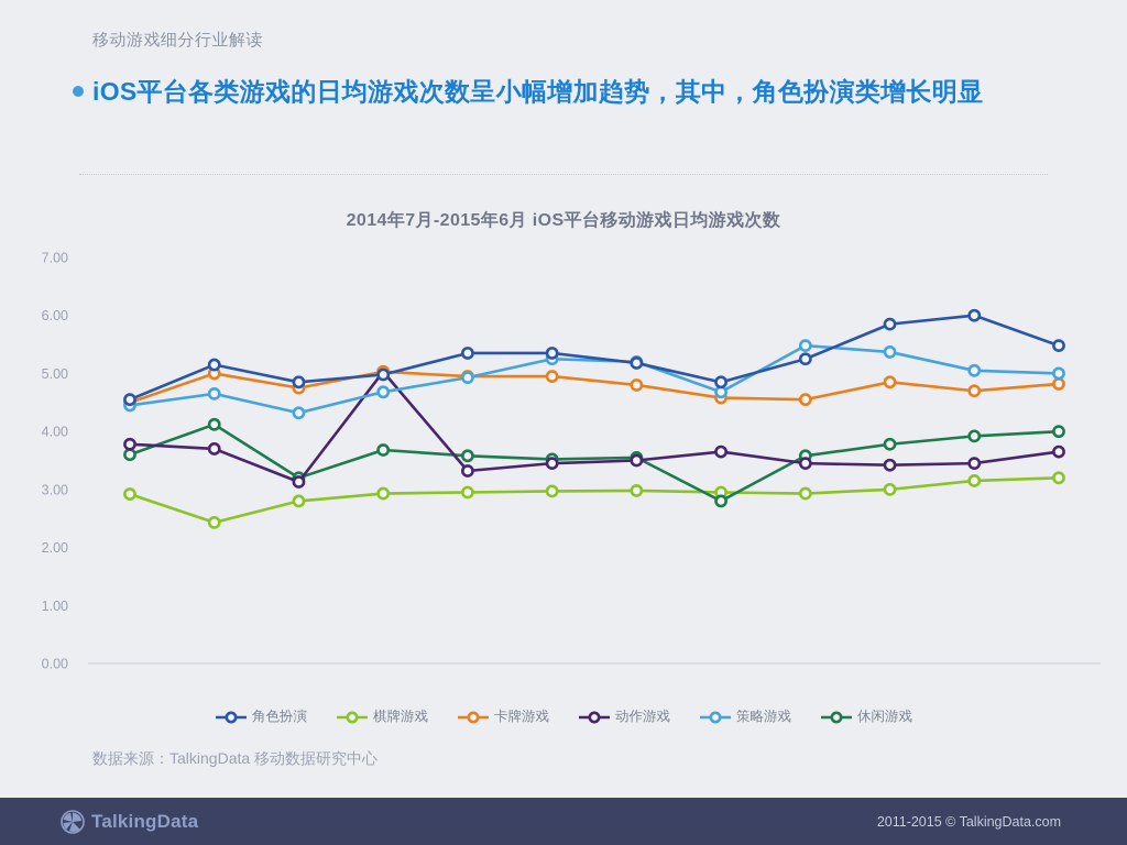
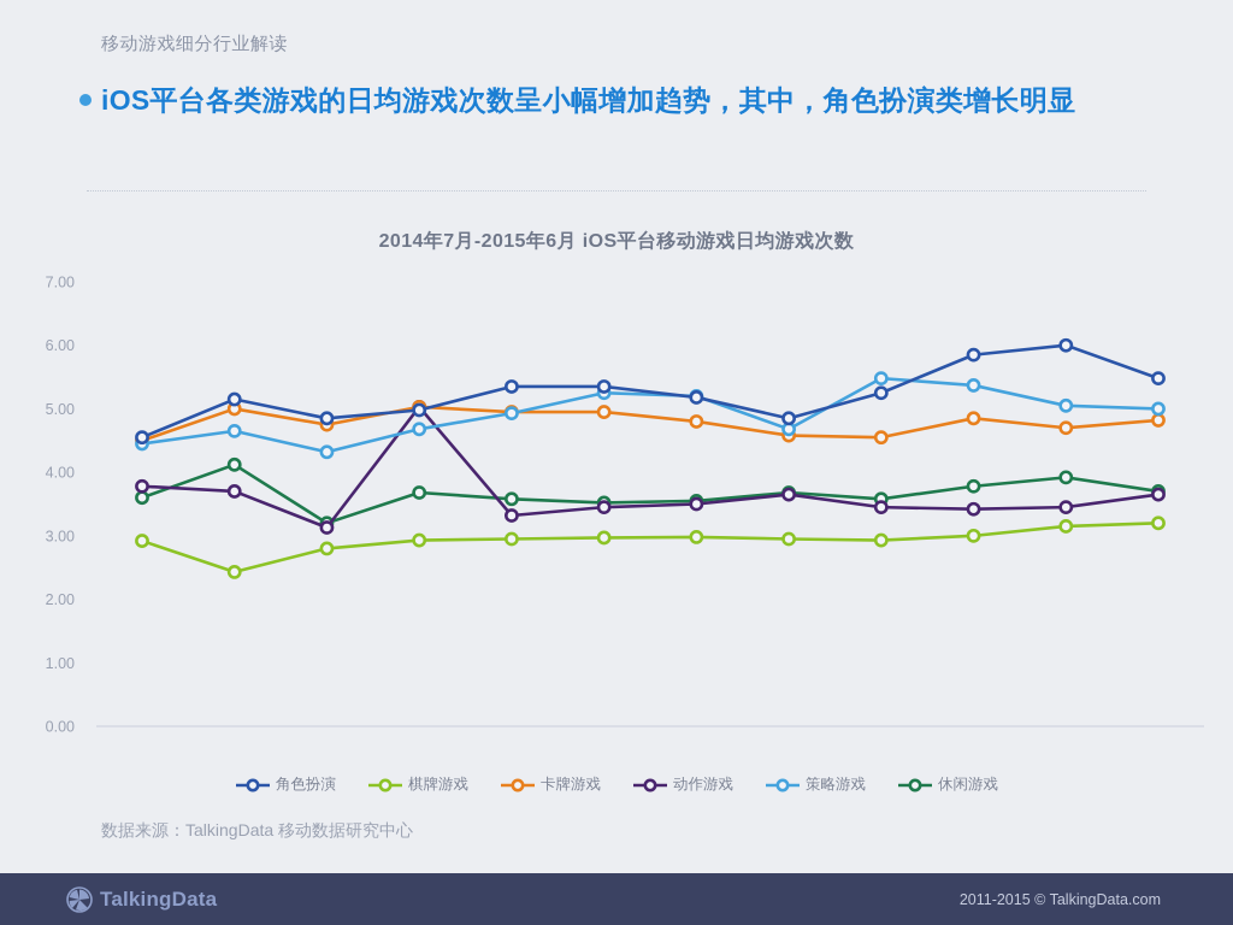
休闲游戏/2015.02: 2.8 -> 3.7
休闲游戏/2015.06: 4.0 -> 3.7
